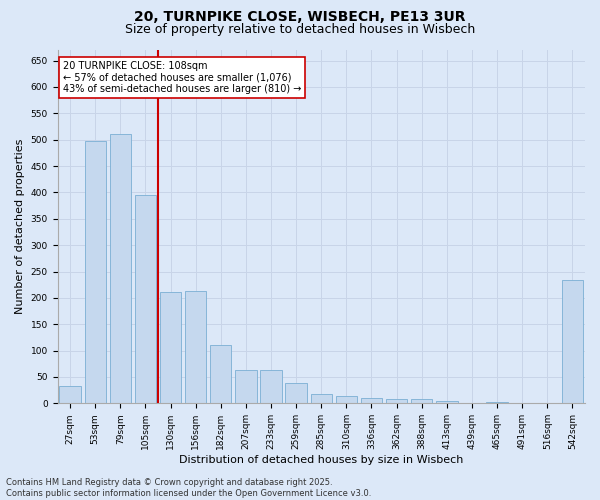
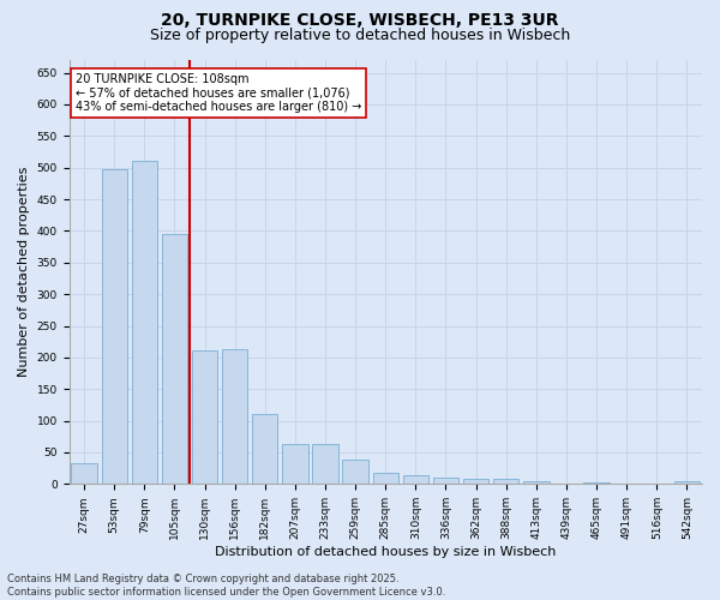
542sqm: 234 -> 5
